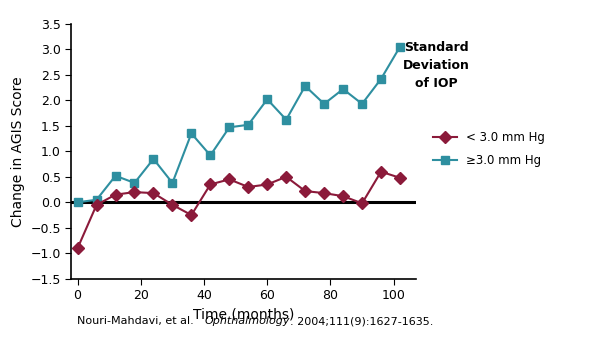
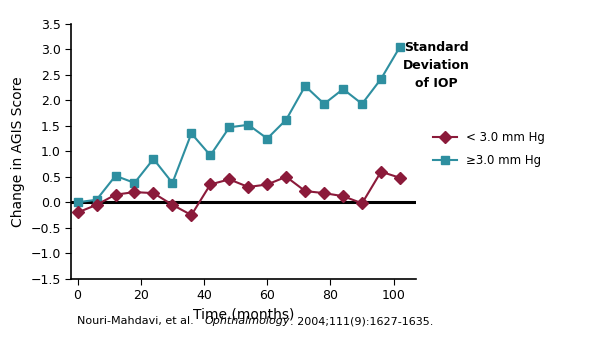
< 3.0 mm Hg/0: -0.90 -> -0.20
≥3.0 mm Hg/60: 2.02 -> 1.25
